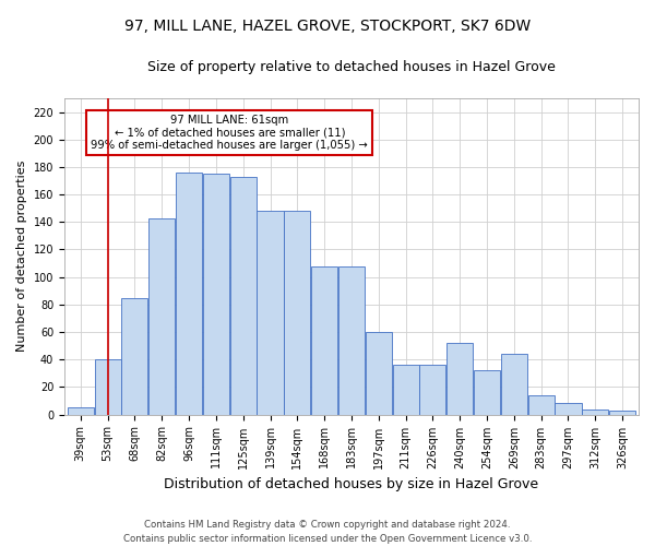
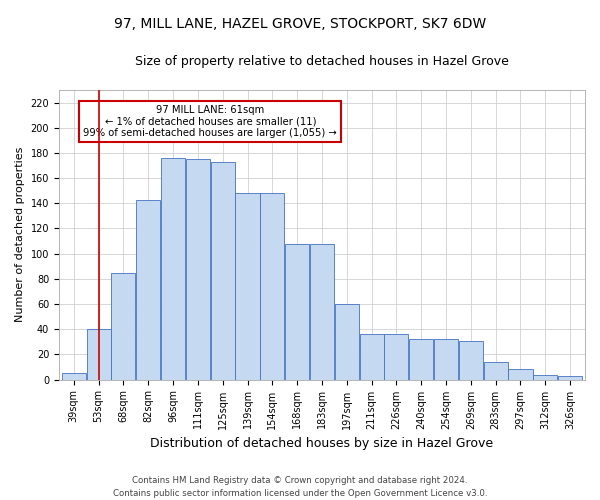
240sqm: 52 -> 32
269sqm: 44 -> 31
